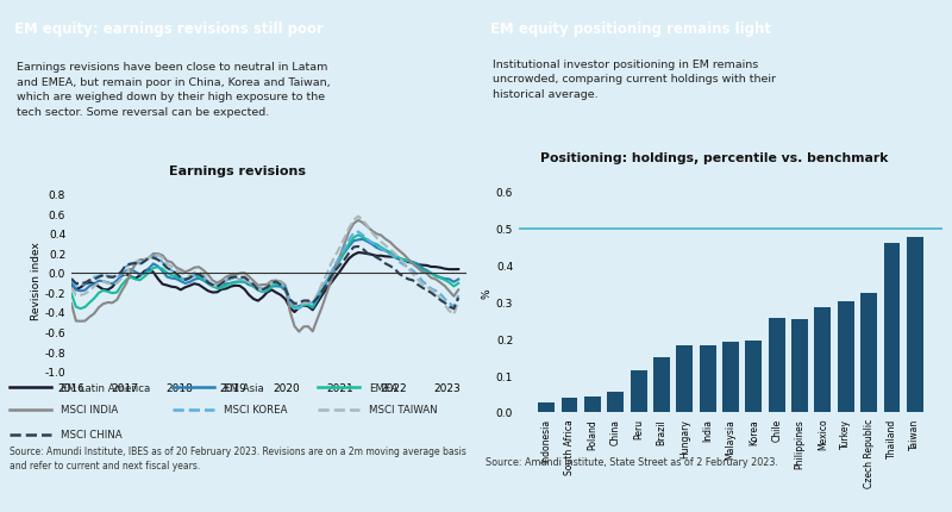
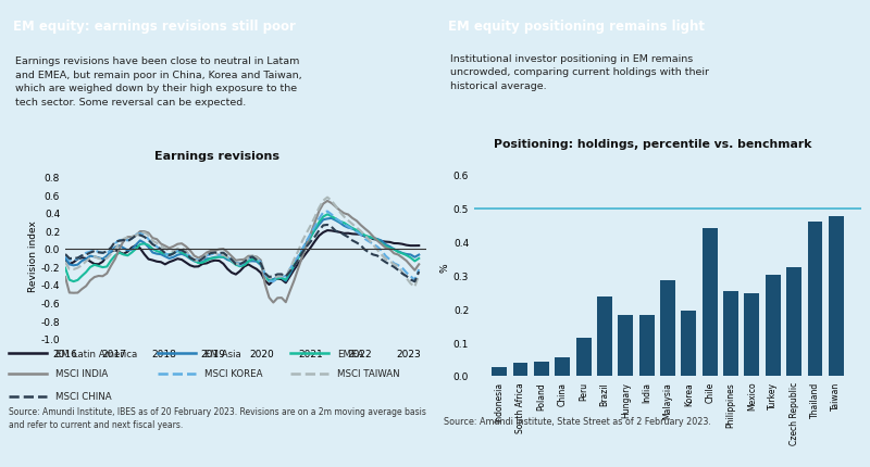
Brazil: 0.148 -> 0.235
Malaysia: 0.190 -> 0.285
Chile: 0.255 -> 0.440
Mexico: 0.285 -> 0.245
